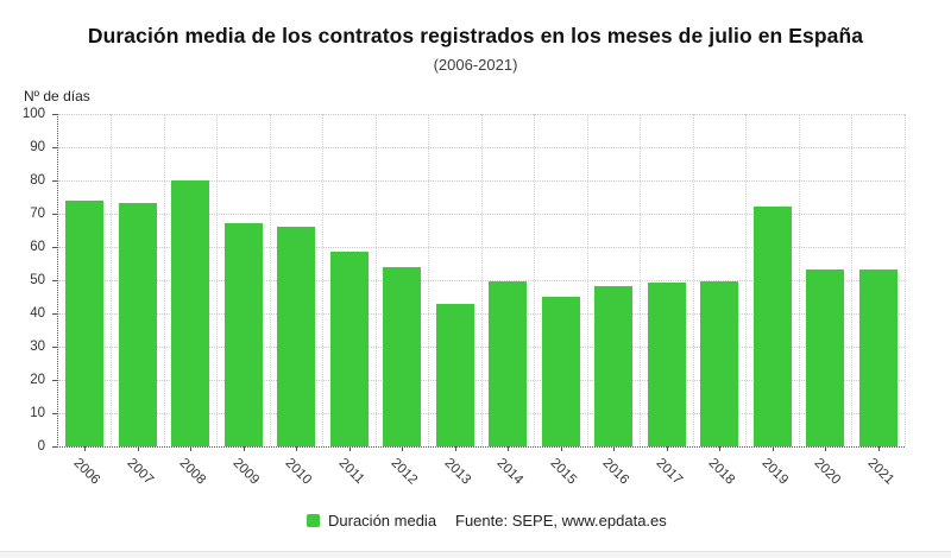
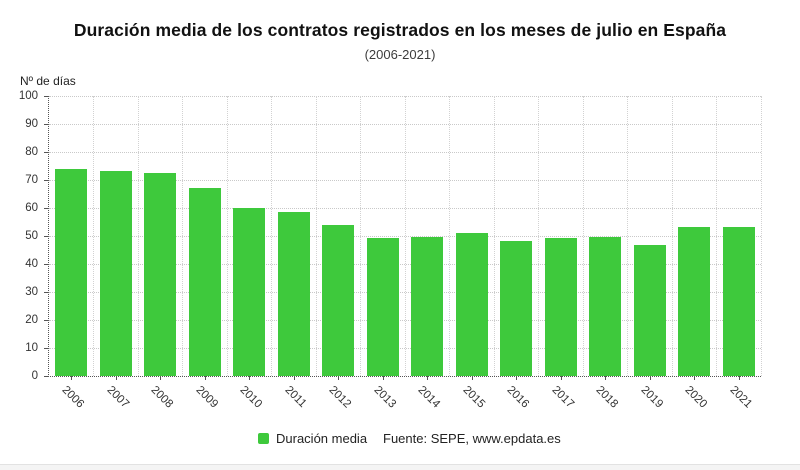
2008: 80 -> 72
2010: 66 -> 60
2013: 43 -> 49
2015: 45 -> 51
2019: 72 -> 47
